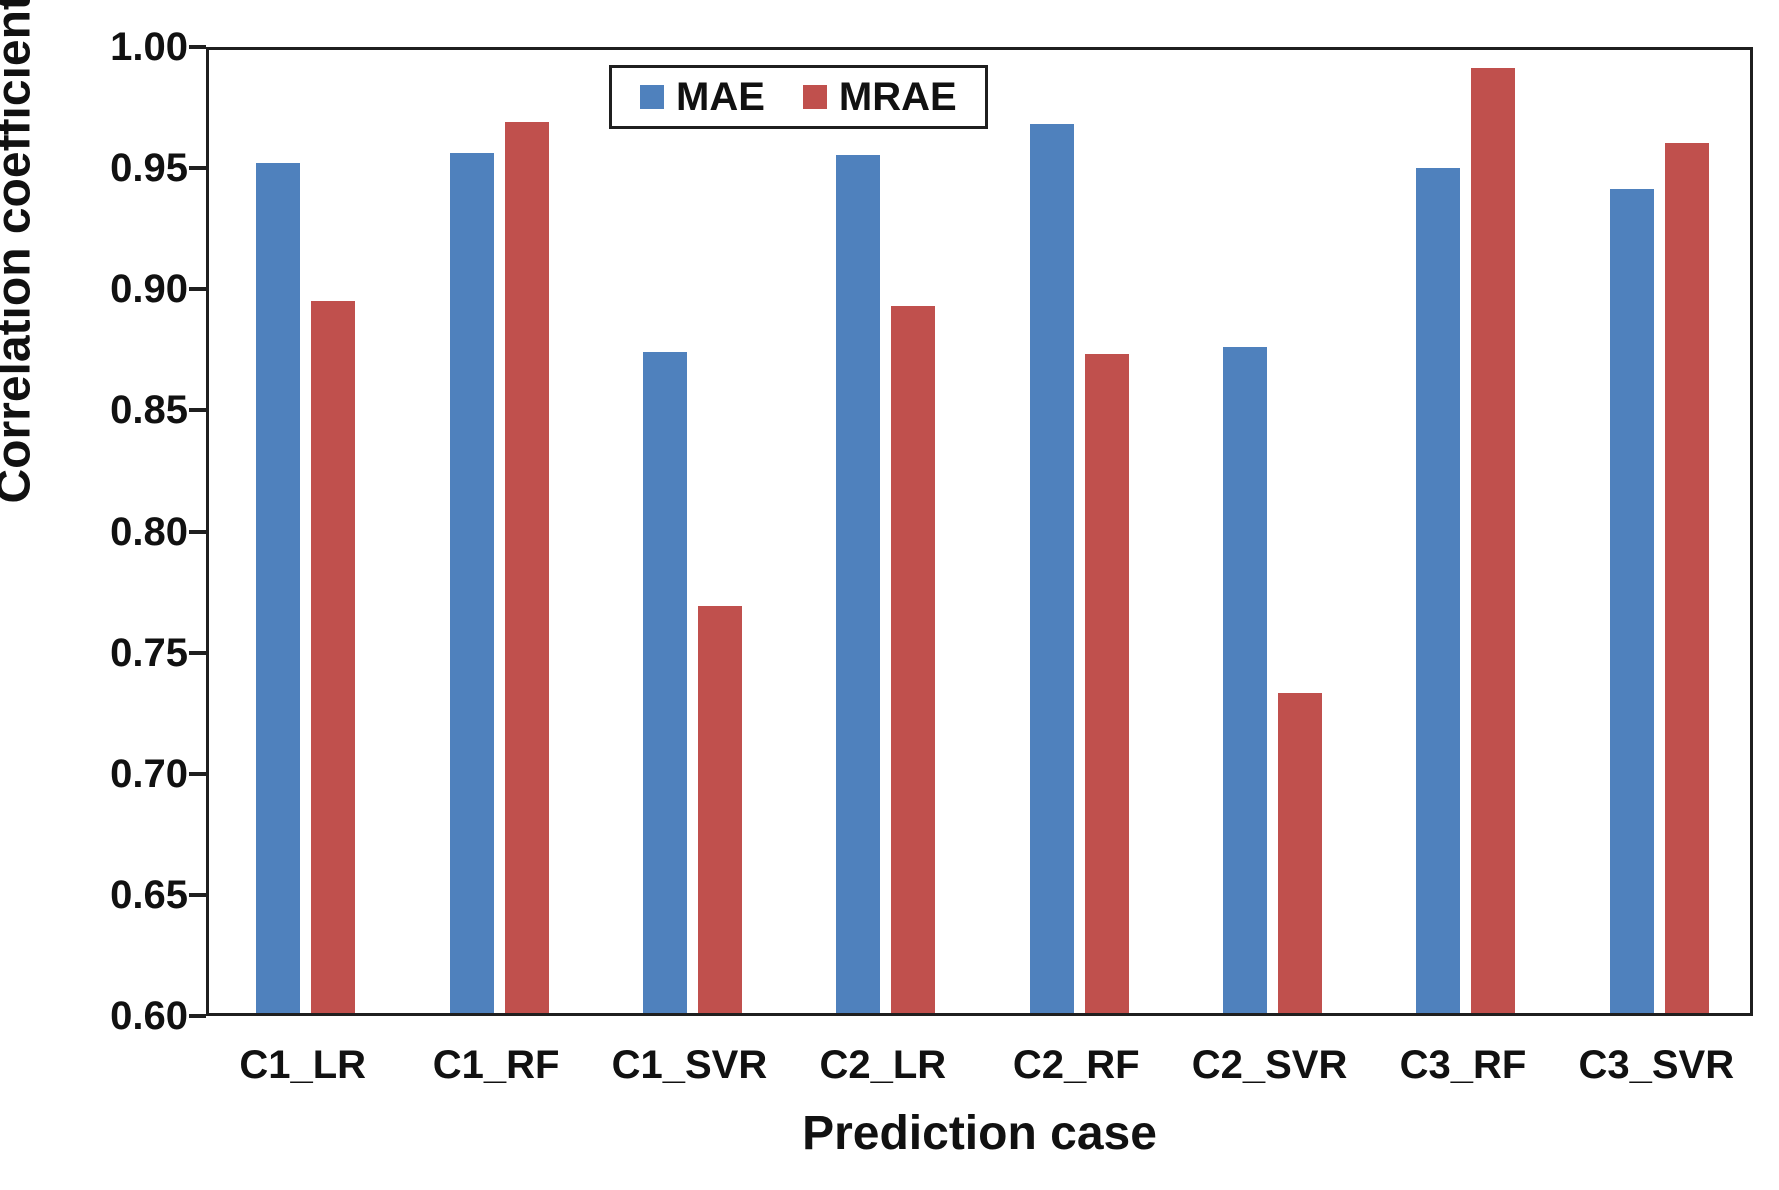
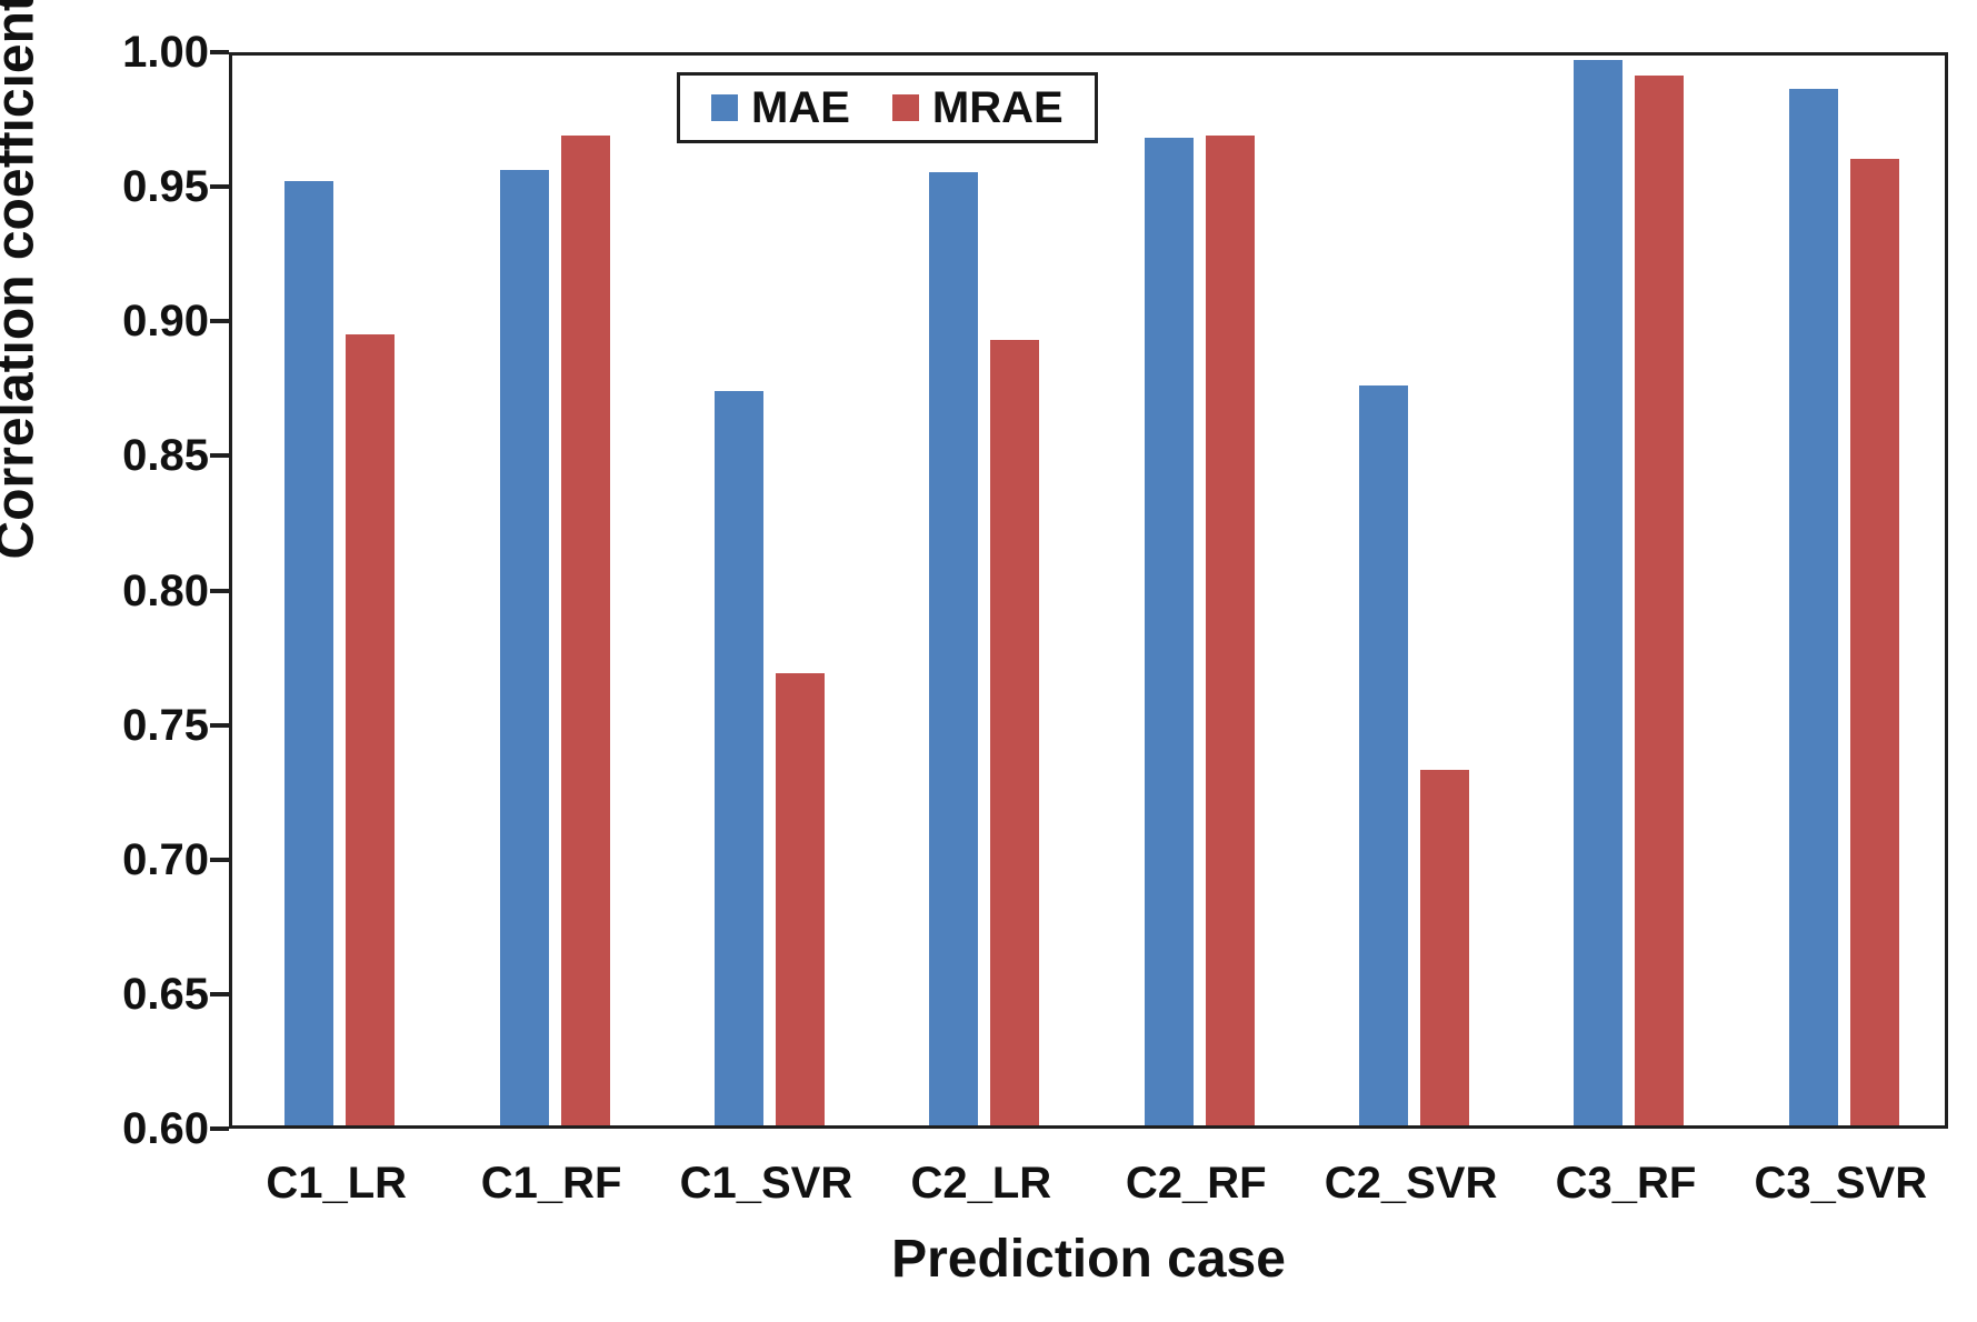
MRAE/C2_RF: 0.872 -> 0.968
MAE/C3_RF: 0.949 -> 0.996
MAE/C3_SVR: 0.940 -> 0.985
